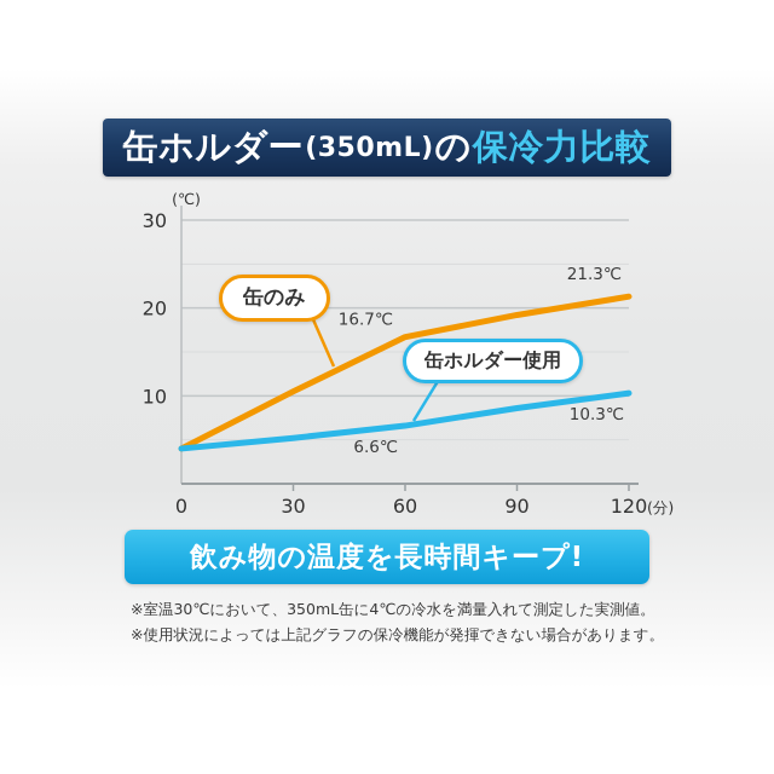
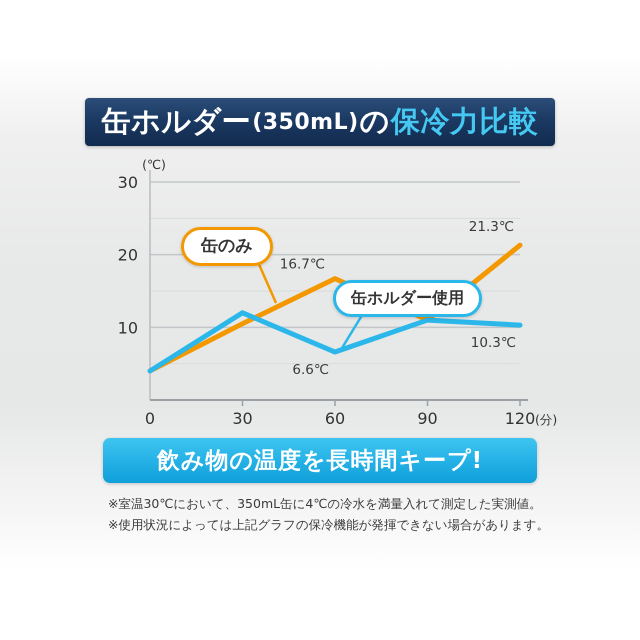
缶ホルダー使用/30: 5 -> 12
缶のみ/90: 19 -> 11
缶ホルダー使用/90: 9 -> 11
